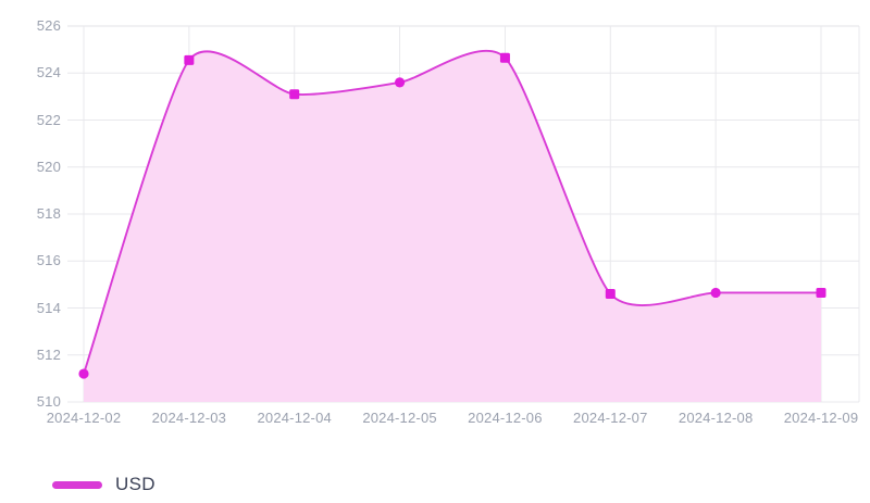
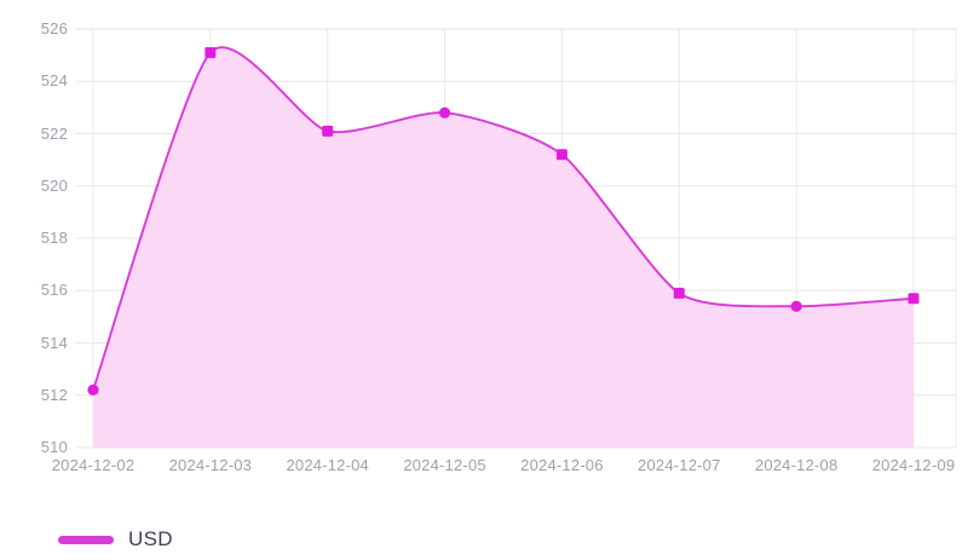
2024-12-02: 511.2 -> 512.2
2024-12-03: 524.5 -> 525.1
2024-12-04: 523.1 -> 522.1
2024-12-05: 523.6 -> 522.8
2024-12-06: 524.6 -> 521.2
2024-12-07: 514.6 -> 515.9
2024-12-08: 514.6 -> 515.4
2024-12-09: 514.6 -> 515.7
